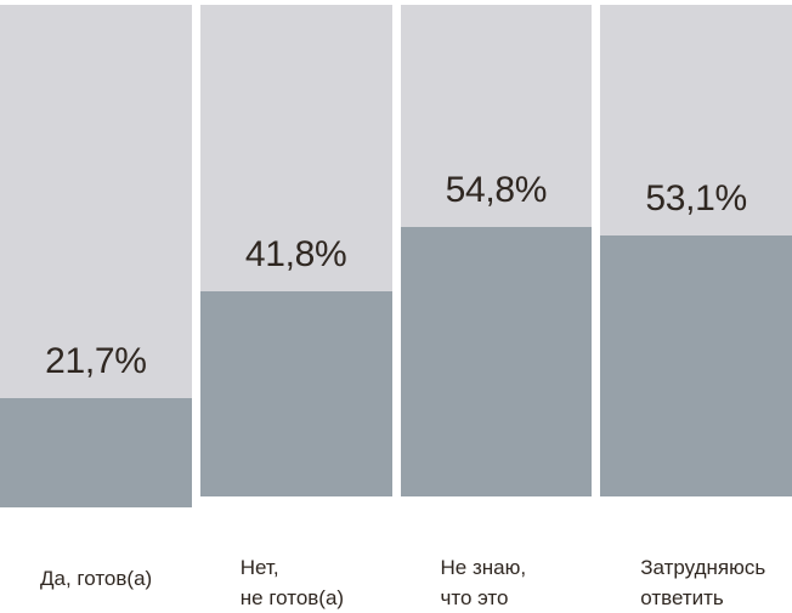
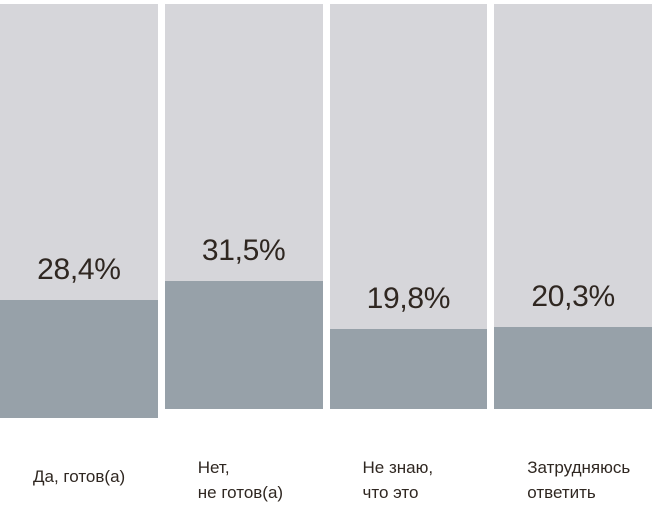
Да, готов(а): 21,7% -> 28,4%
Нет, не готов(а): 41,8% -> 31,5%
Не знаю, что это: 54,8% -> 19,8%
Затрудняюсь ответить: 53,1% -> 20,3%
